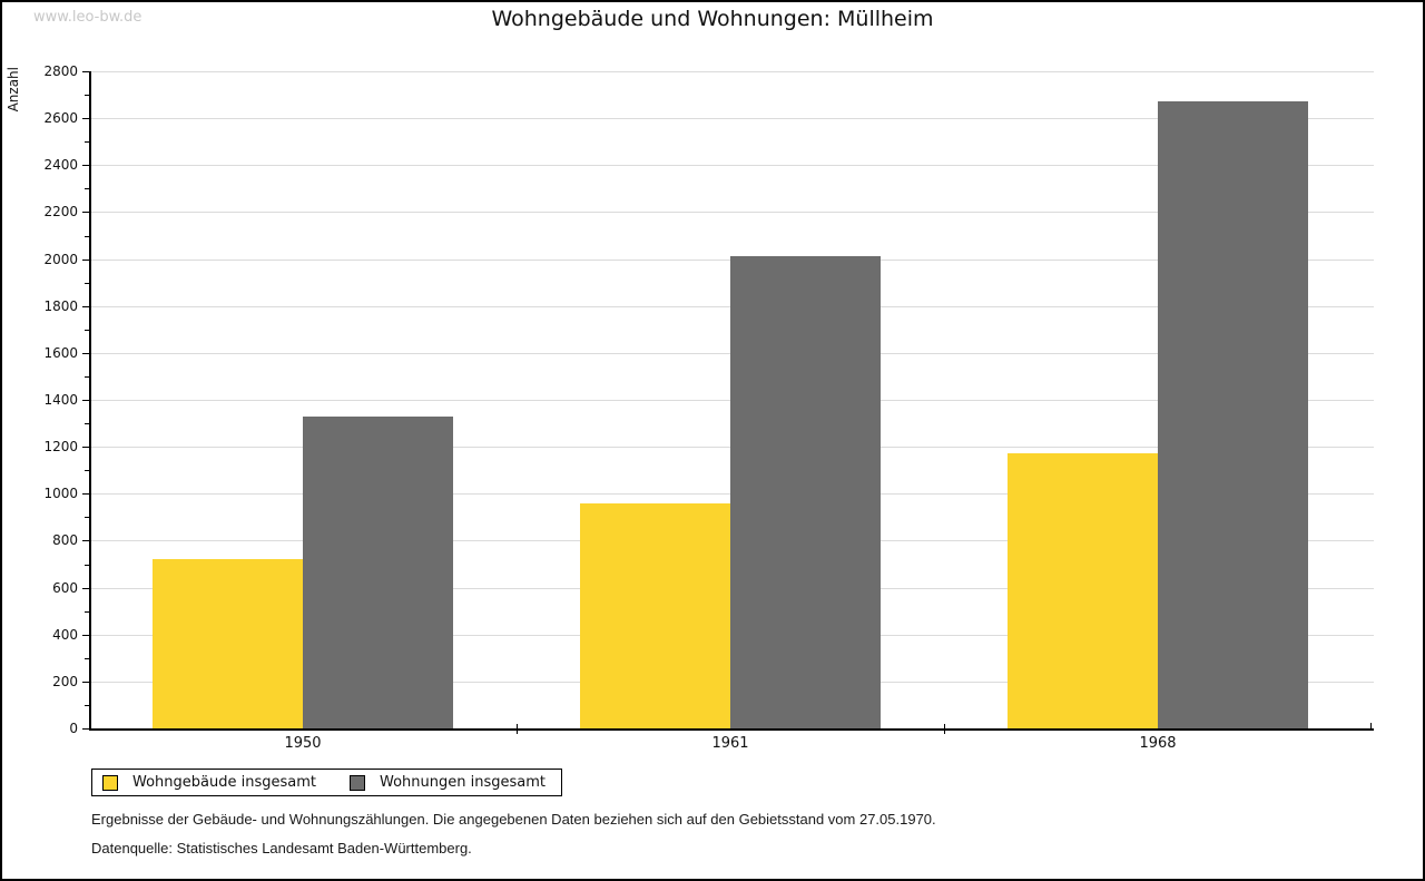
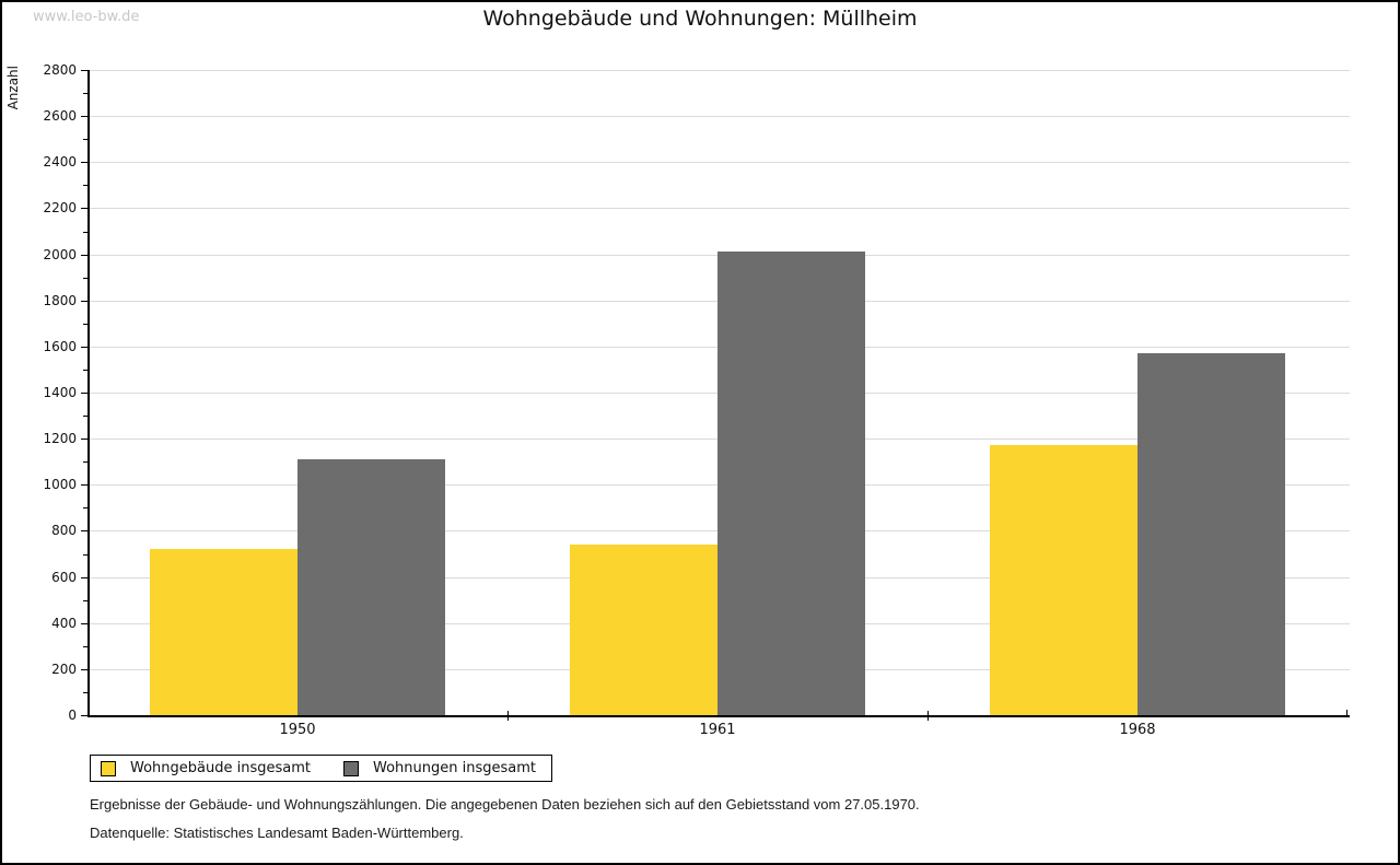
Wohnungen insgesamt/1950: 1330 -> 1110
Wohngebäude insgesamt/1961: 960 -> 740
Wohnungen insgesamt/1968: 2670 -> 1570
